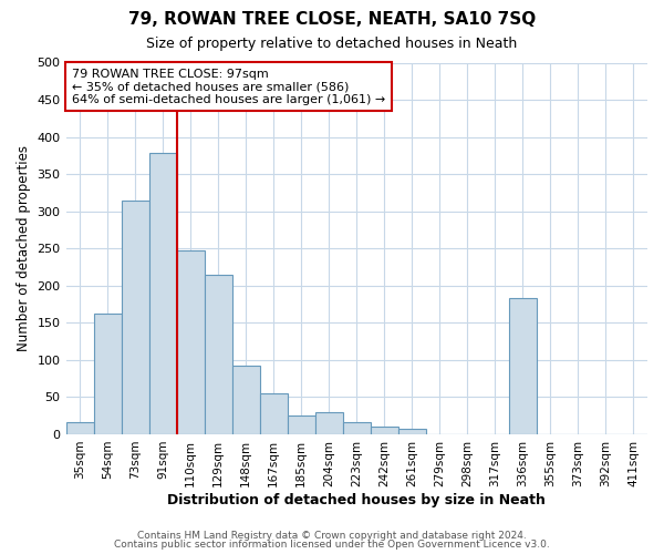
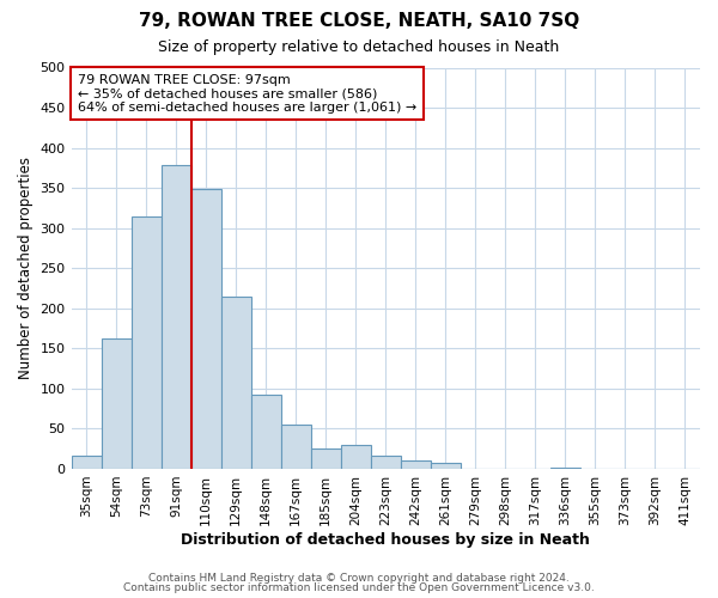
110sqm: 248 -> 348
336sqm: 184 -> 2
